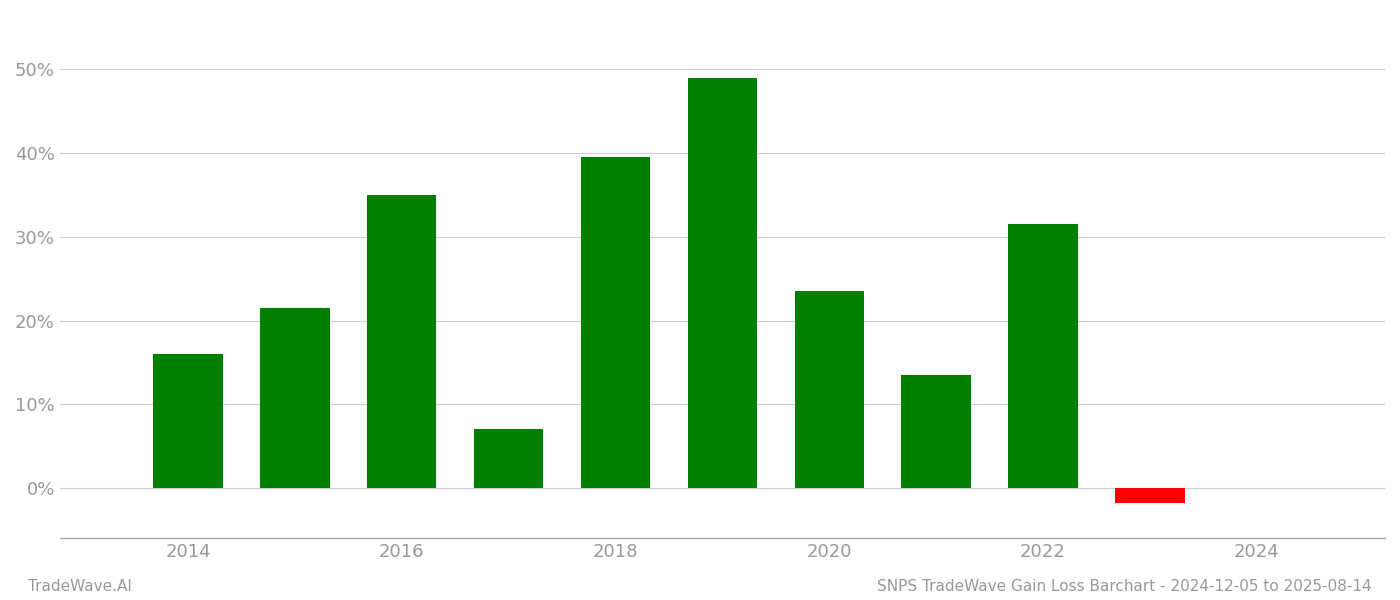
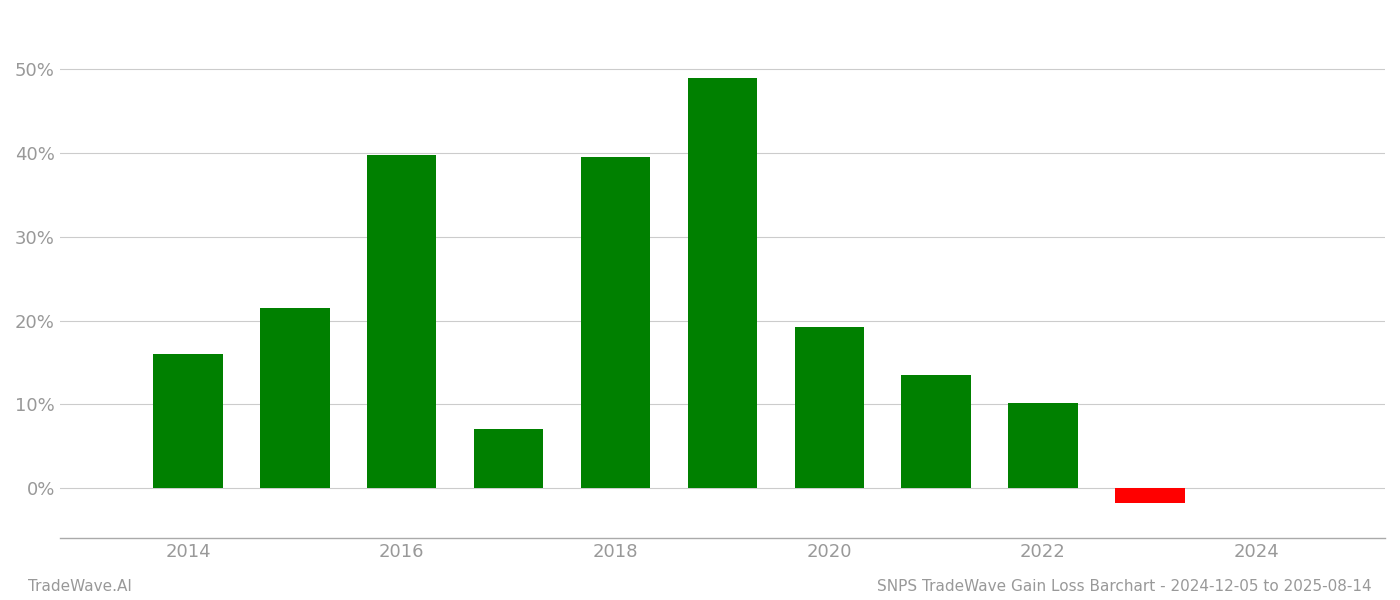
2016: 35.0% -> 39.8%
2020: 23.5% -> 19.2%
2022: 31.5% -> 10.2%
